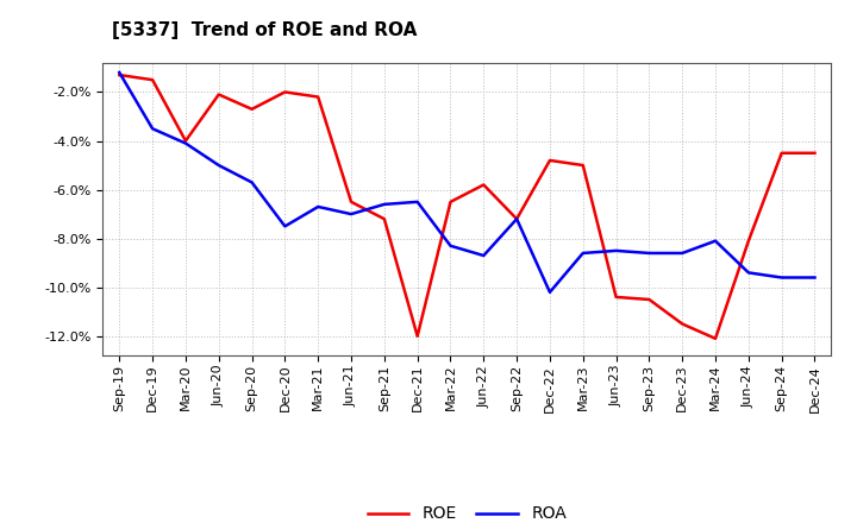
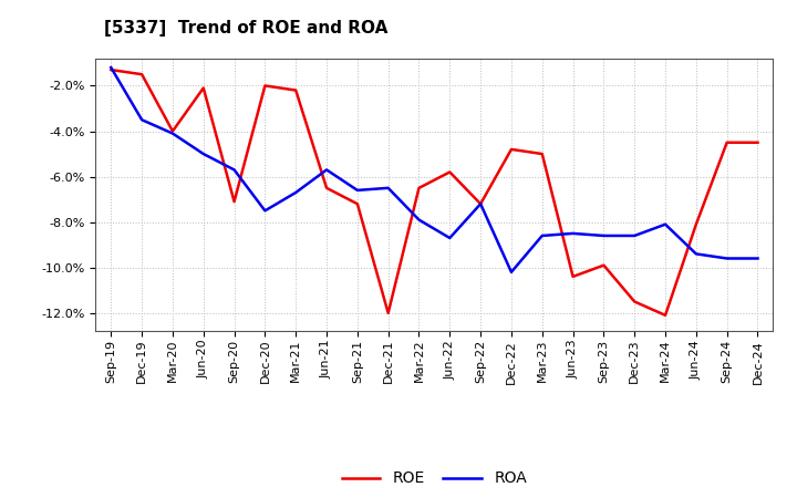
ROE/Sep-20: -2.7% -> -7.1%
ROA/Jun-21: -7.0% -> -5.7%
ROA/Mar-22: -8.3% -> -7.9%
ROE/Sep-23: -10.5% -> -9.9%
